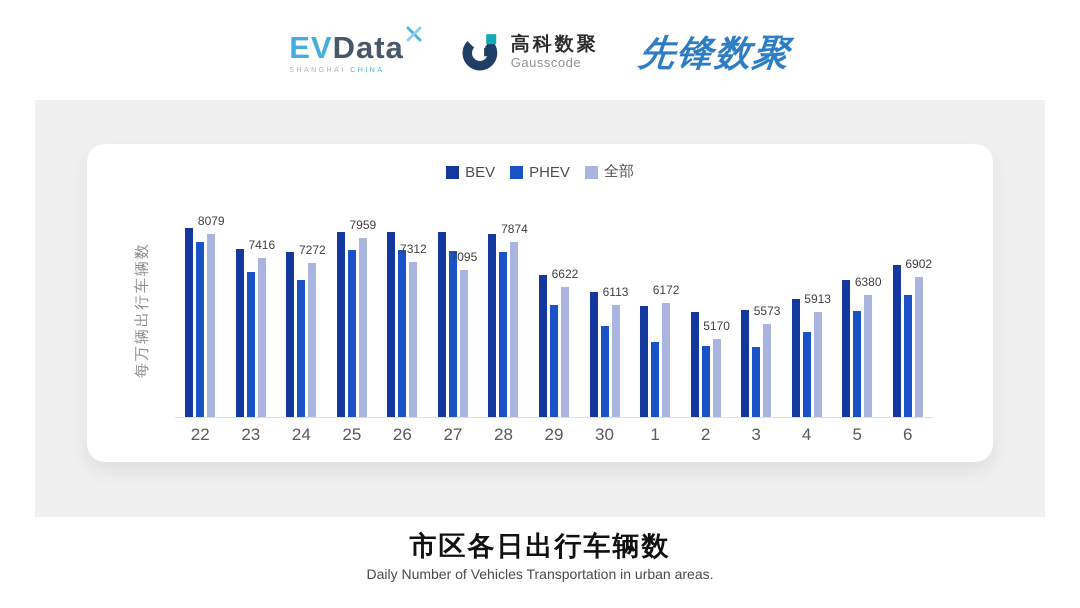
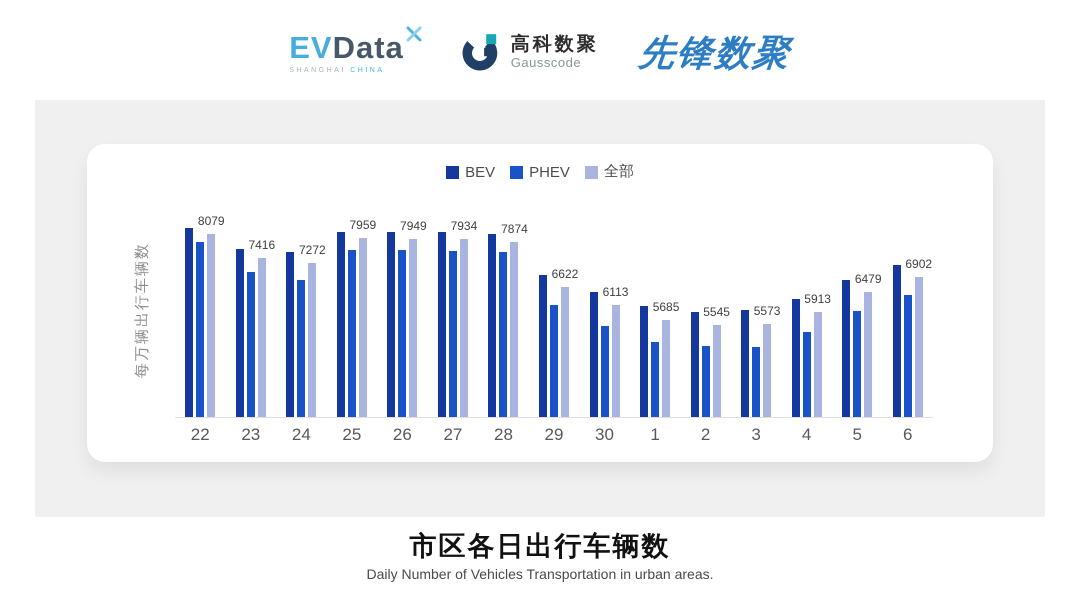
全部/26: 7312 -> 7949
全部/27: 7095 -> 7934
全部/1: 6172 -> 5685
全部/2: 5170 -> 5545
全部/5: 6380 -> 6479
